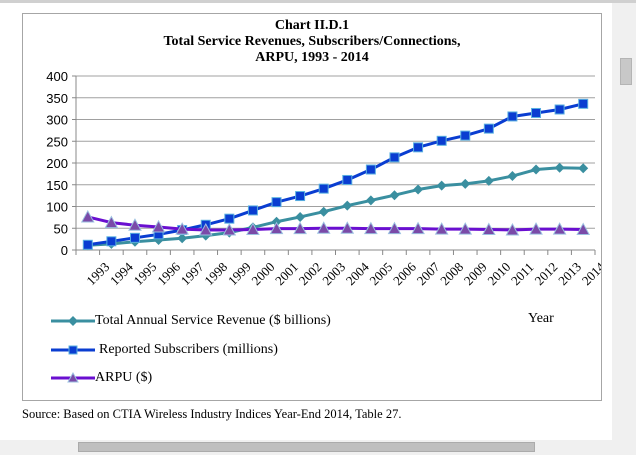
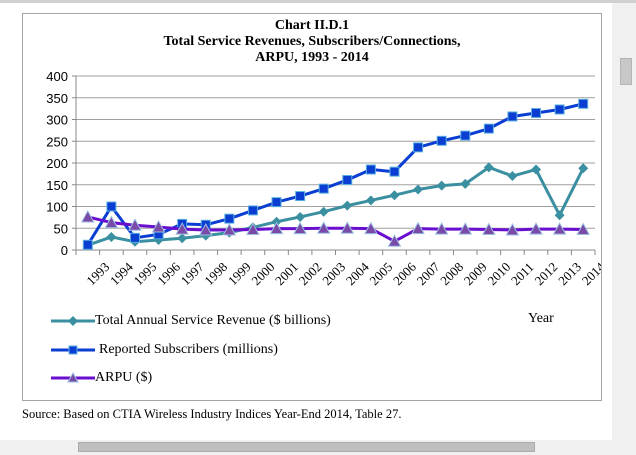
Total Annual Service Revenue ($ billions)/1994: 10 -> 30
Reported Subscribers (millions)/1994: 20 -> 100
Reported Subscribers (millions)/1997: 50 -> 60
Reported Subscribers (millions)/2006: 210 -> 180
ARPU ($)/2006: 50 -> 20
Total Annual Service Revenue ($ billions)/2010: 160 -> 190
Total Annual Service Revenue ($ billions)/2013: 190 -> 80
